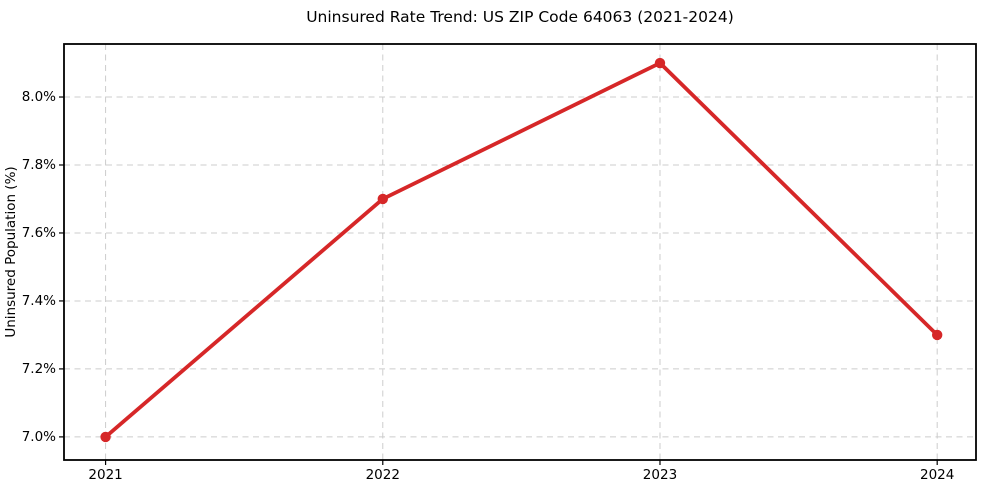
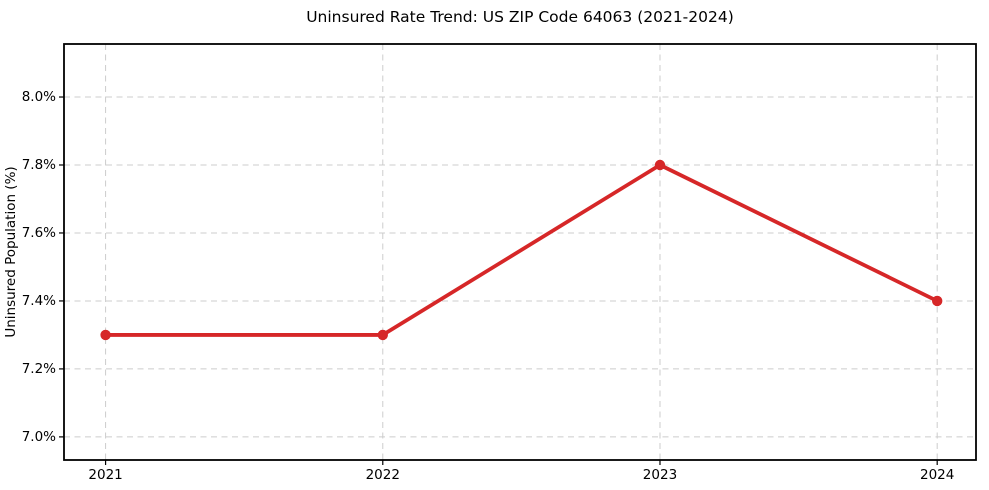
2021: 7.0% -> 7.3%
2022: 7.7% -> 7.3%
2023: 8.1% -> 7.8%
2024: 7.3% -> 7.4%
